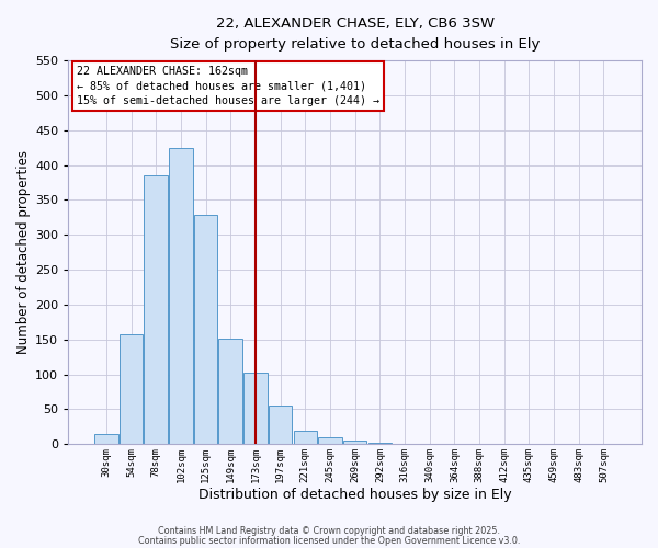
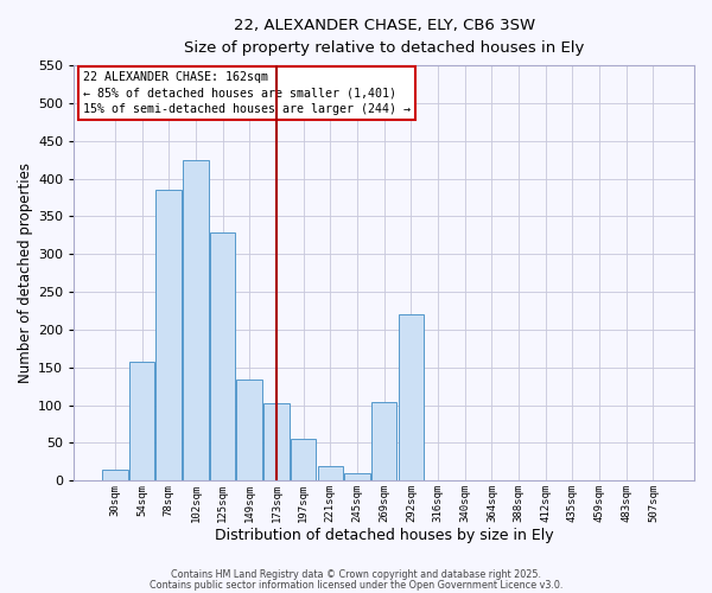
149sqm: 152 -> 134
269sqm: 5 -> 104
292sqm: 2 -> 220
